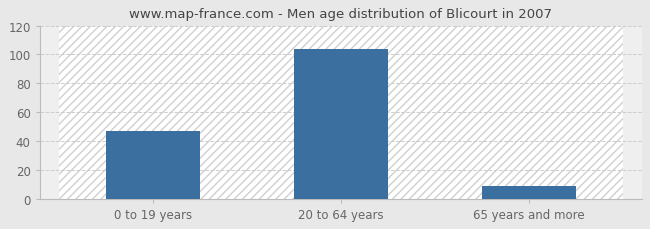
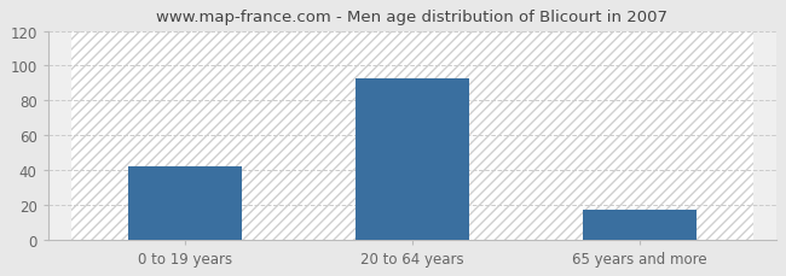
0 to 19 years: 47 -> 42
20 to 64 years: 104 -> 93
65 years and more: 9 -> 17
